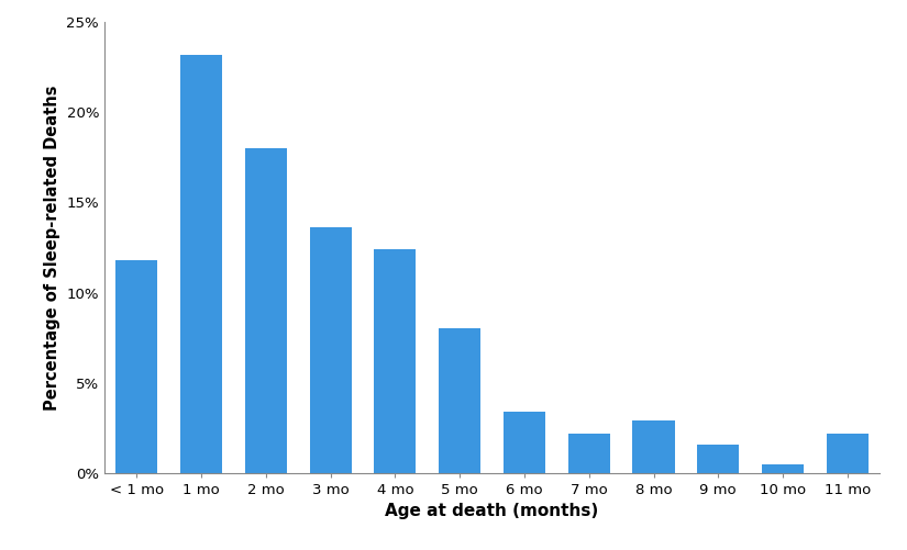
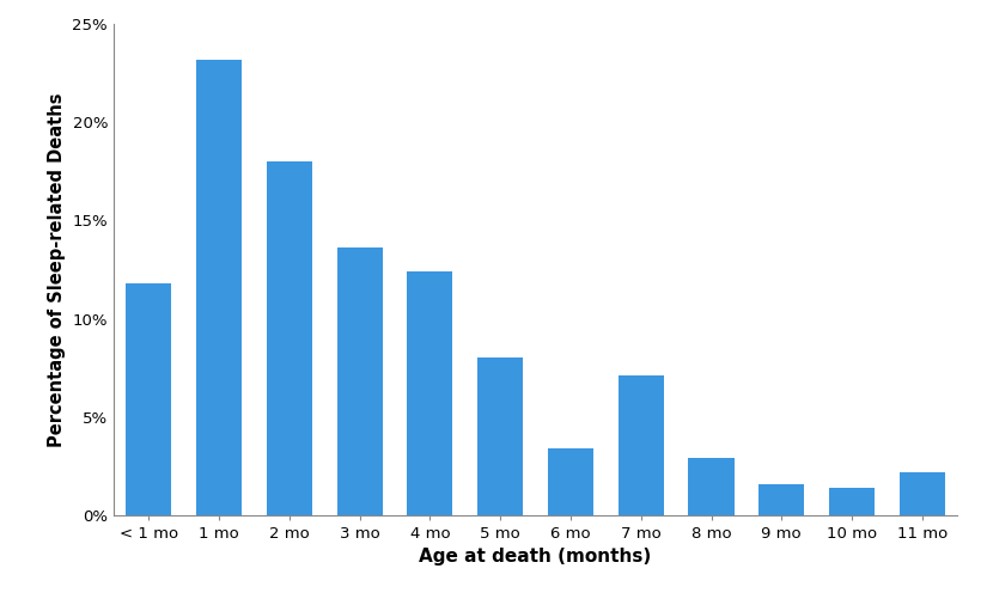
7 mo: 2.2% -> 7.1%
10 mo: 0.5% -> 1.4%
